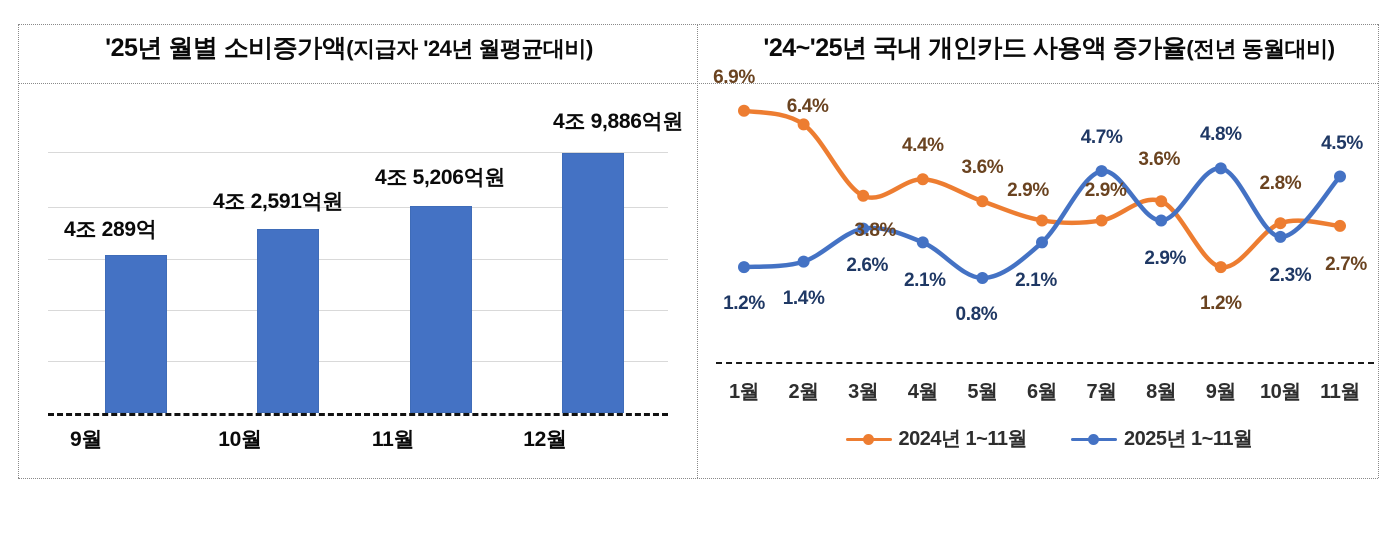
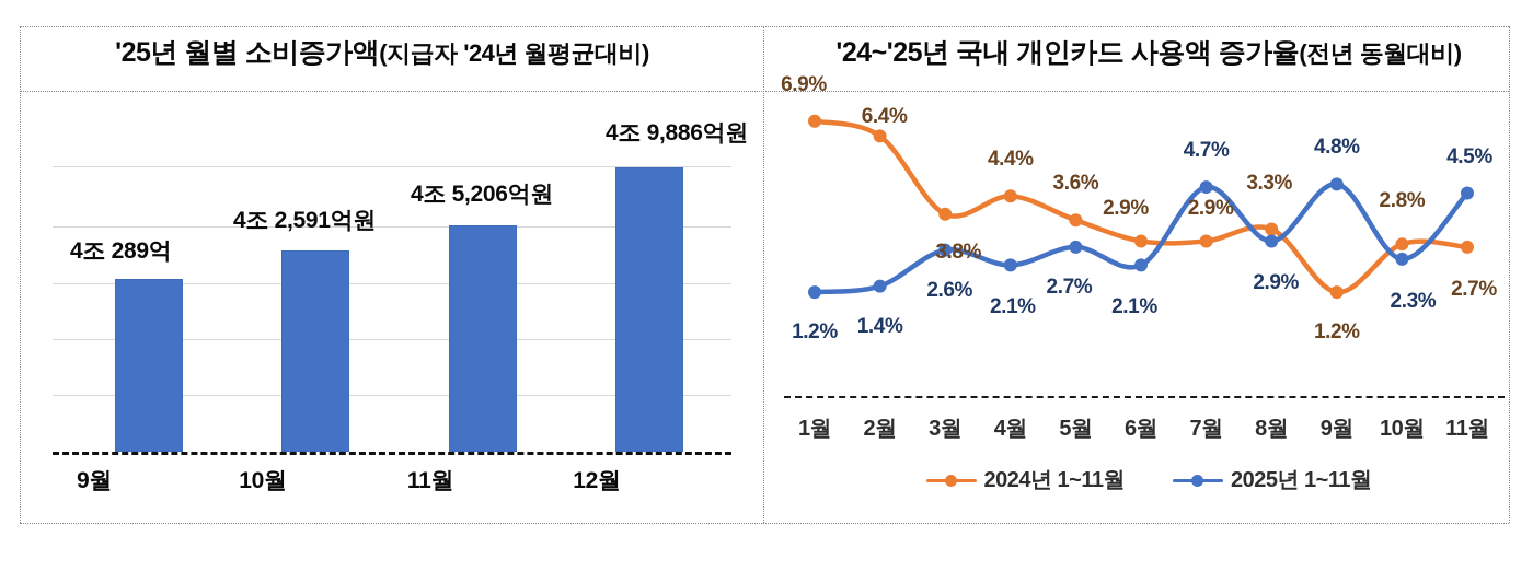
'24~'25년 국내 개인카드 사용액 증가율(전년 동월대비)/2025년 1~11월/5월: 0.8% -> 2.7%
'24~'25년 국내 개인카드 사용액 증가율(전년 동월대비)/2024년 1~11월/8월: 3.6% -> 3.3%
